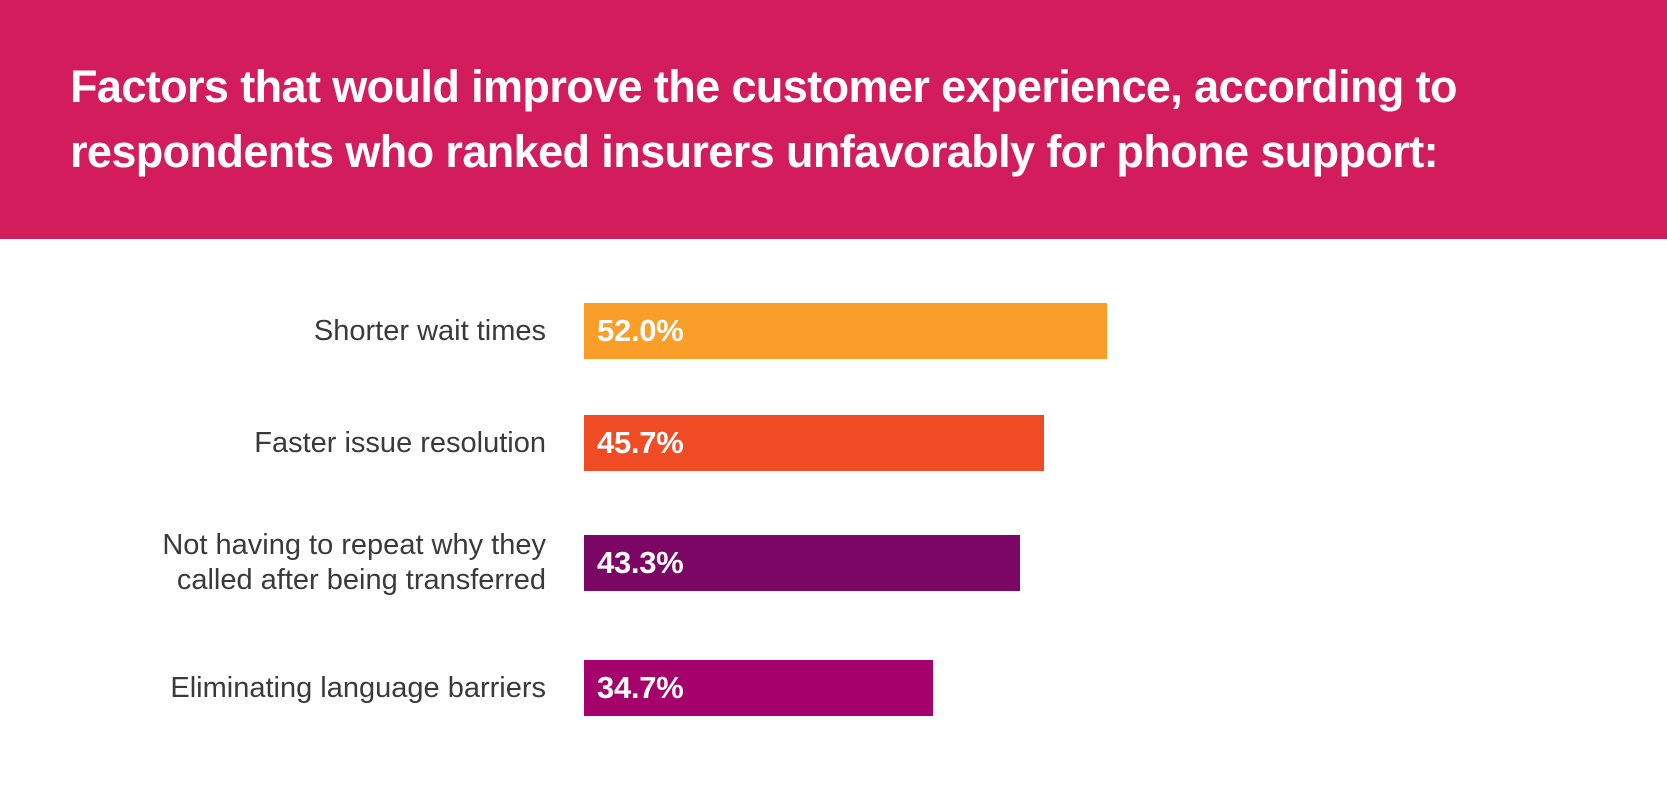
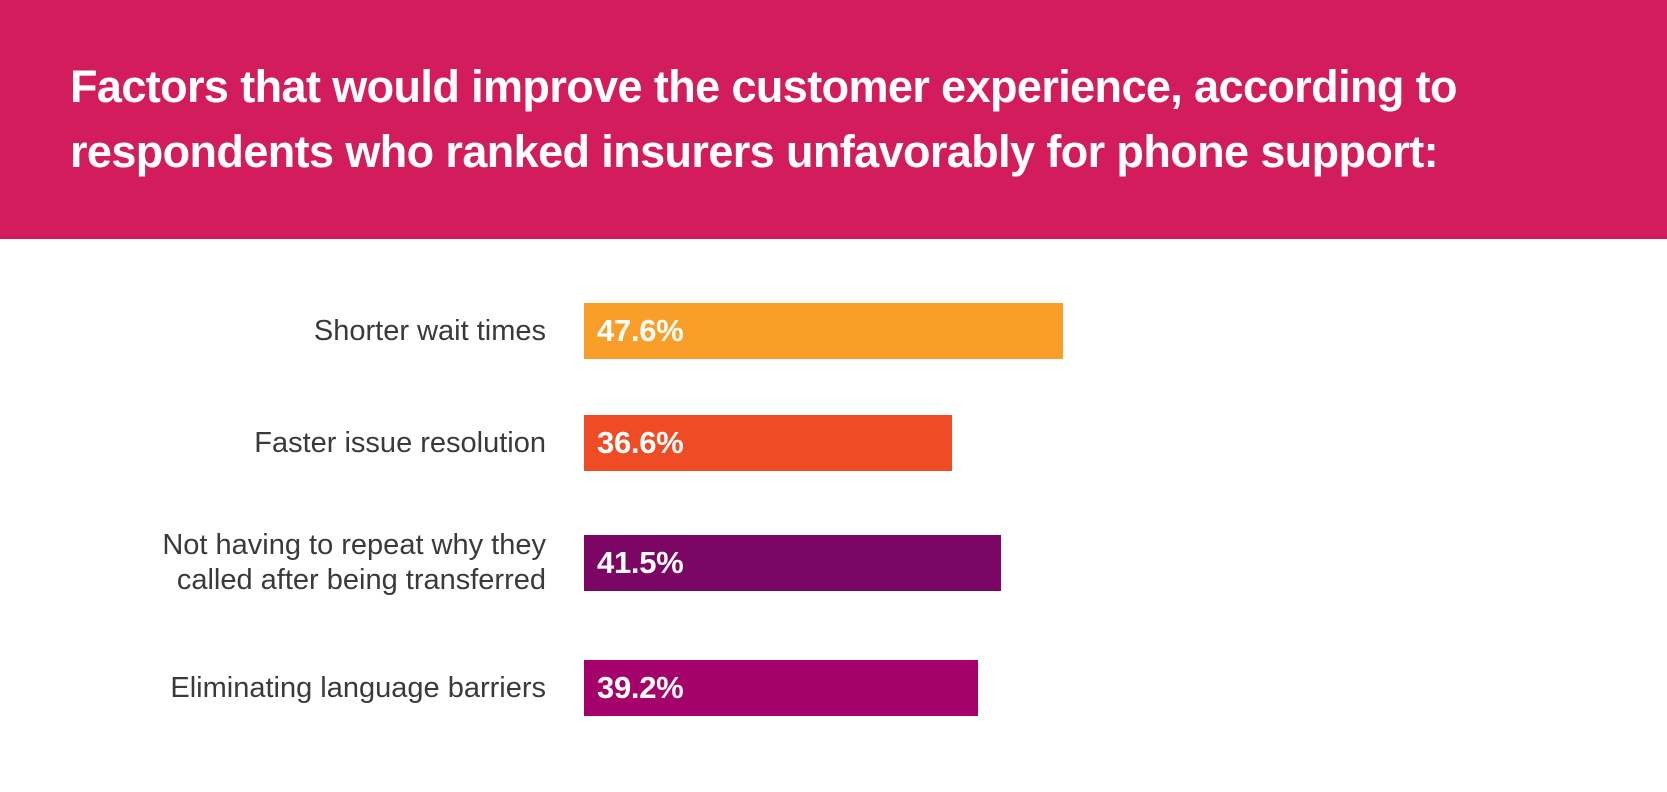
Shorter wait times: 52.0% -> 47.6%
Faster issue resolution: 45.7% -> 36.6%
Not having to repeat why they called after being transferred: 43.3% -> 41.5%
Eliminating language barriers: 34.7% -> 39.2%
